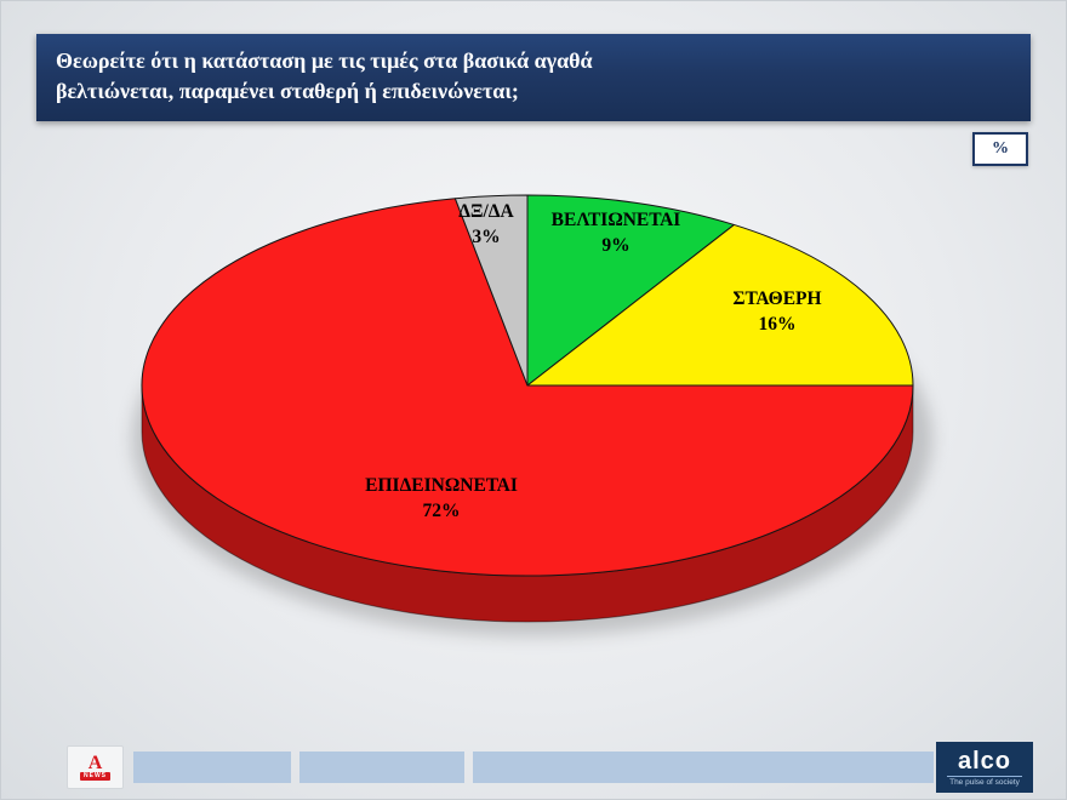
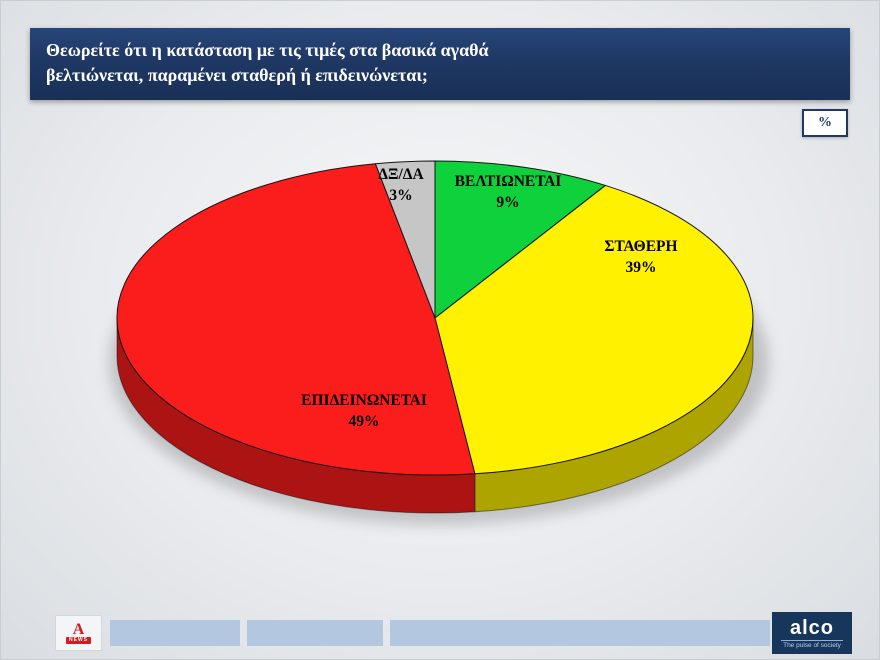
ΣΤΑΘΕΡΗ: 16% -> 39%
ΕΠΙΔΕΙΝΩΝΕΤΑΙ: 72% -> 49%
